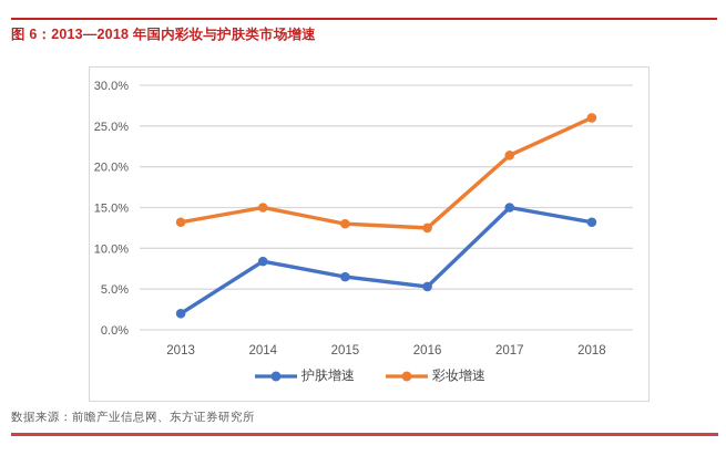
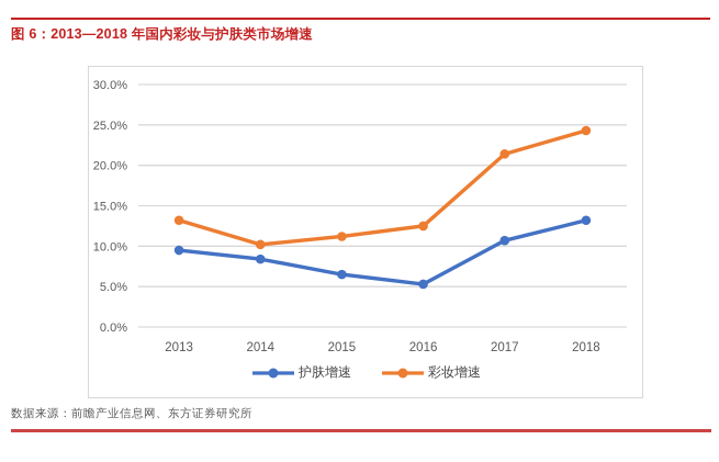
护肤增速/2013: 2% -> 10%
彩妆增速/2014: 15% -> 10%
彩妆增速/2015: 13% -> 11%
护肤增速/2017: 15% -> 11%
彩妆增速/2018: 26% -> 24%
